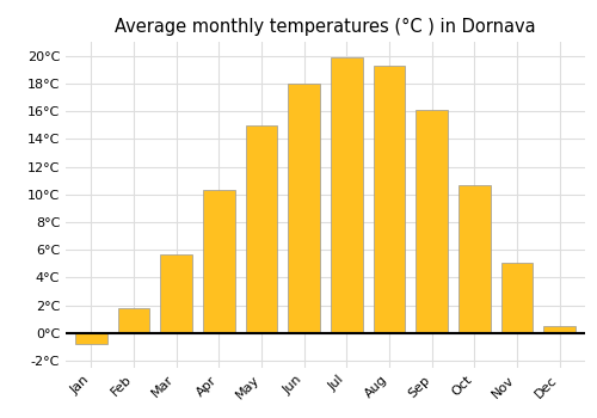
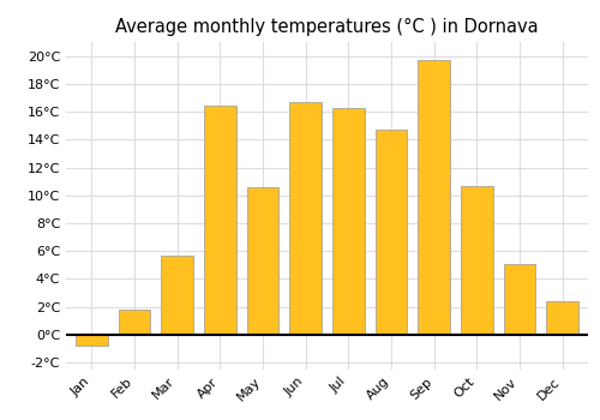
Apr: 10.3°C -> 16.4°C
May: 15.0°C -> 10.6°C
Jun: 18.0°C -> 16.7°C
Jul: 19.9°C -> 16.3°C
Aug: 19.3°C -> 14.7°C
Sep: 16.1°C -> 19.7°C
Dec: 0.5°C -> 2.4°C
